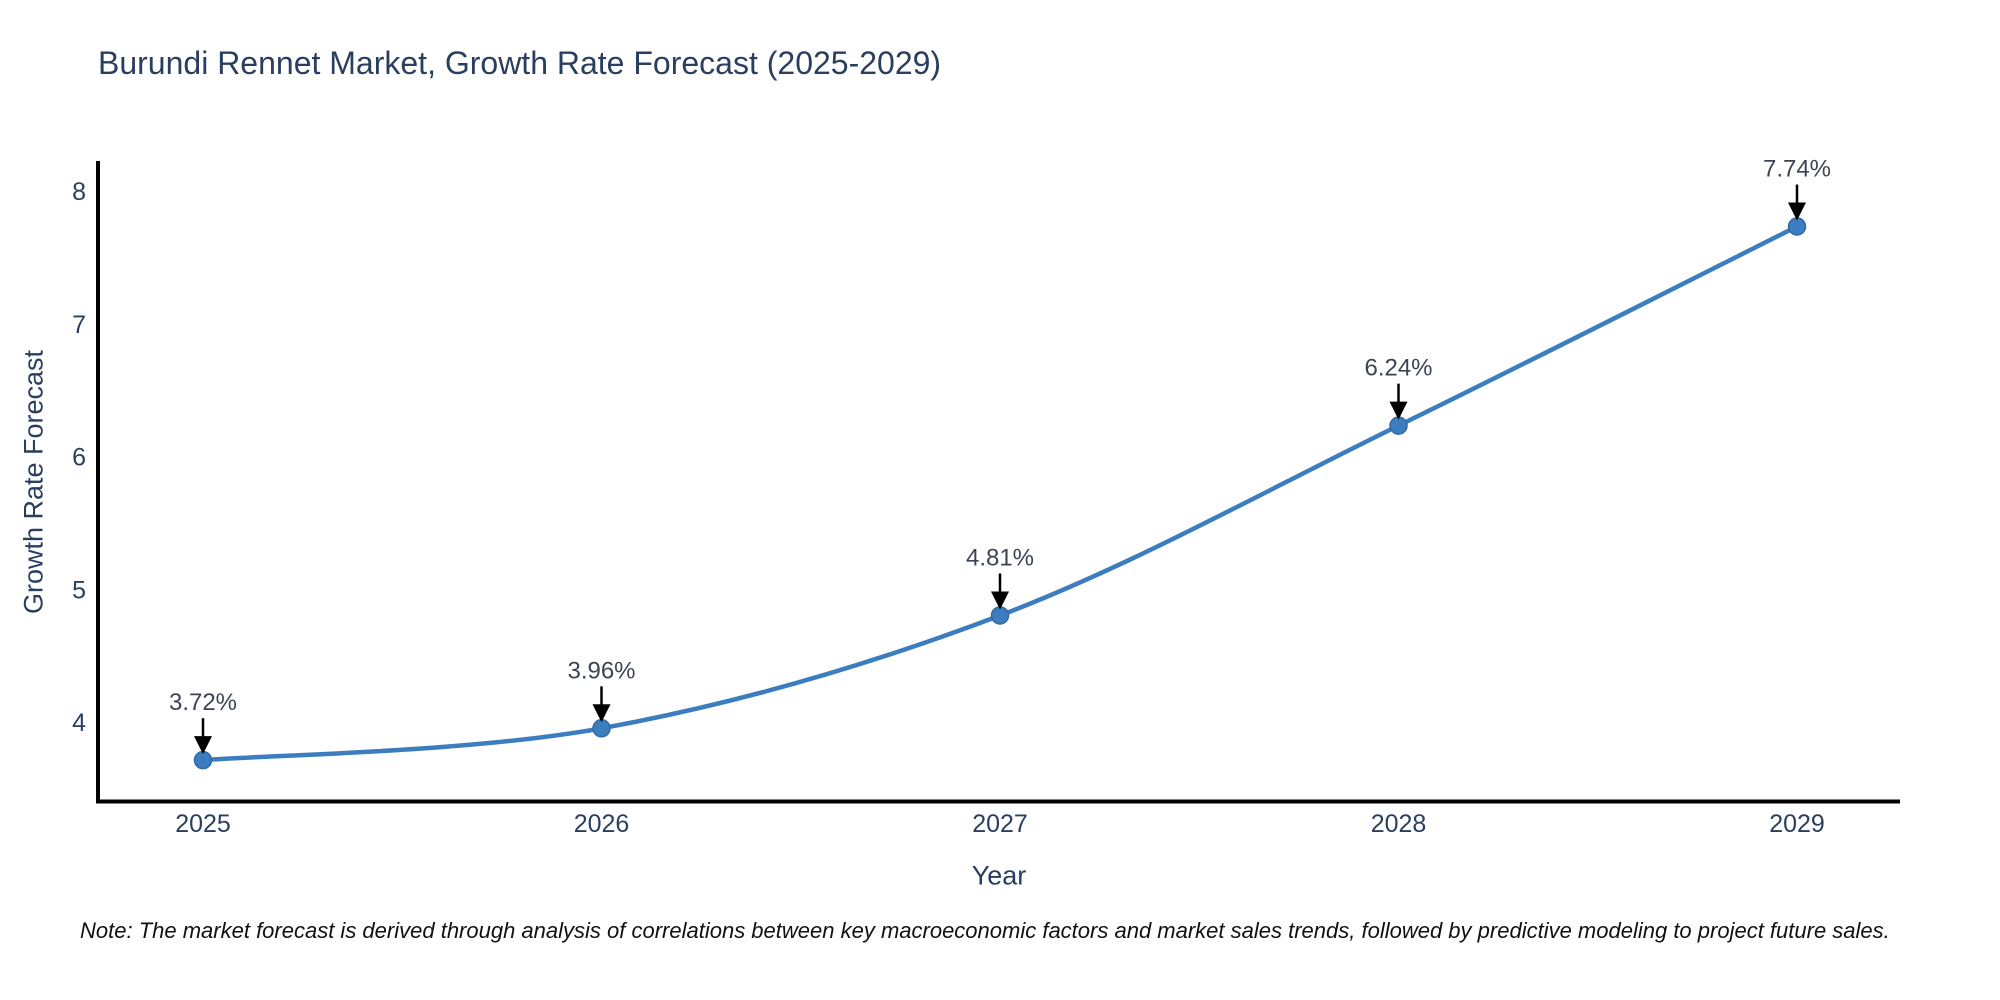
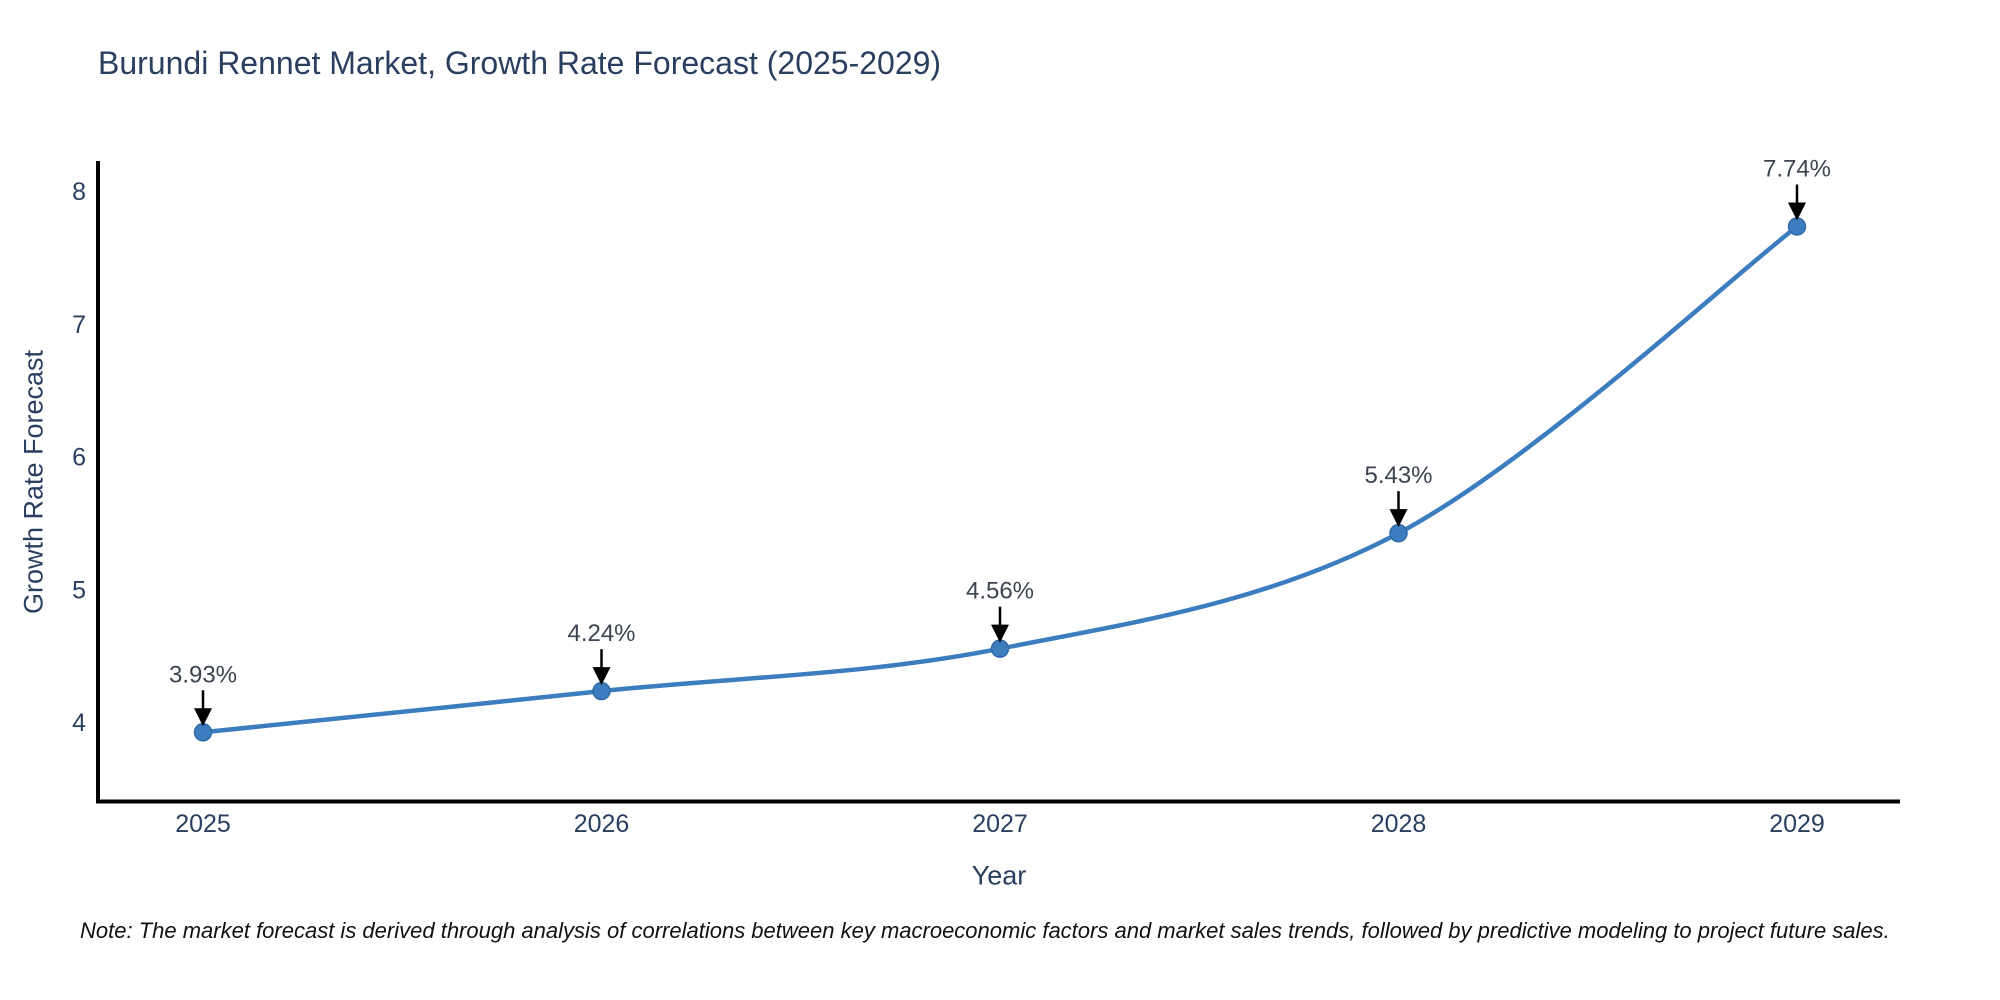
2025: 3.72% -> 3.93%
2026: 3.96% -> 4.24%
2027: 4.81% -> 4.56%
2028: 6.24% -> 5.43%
